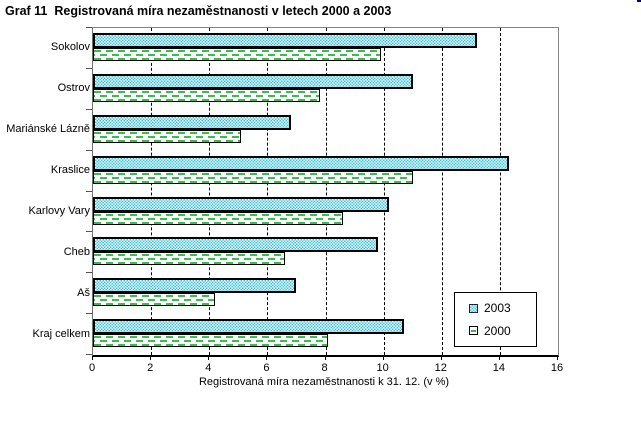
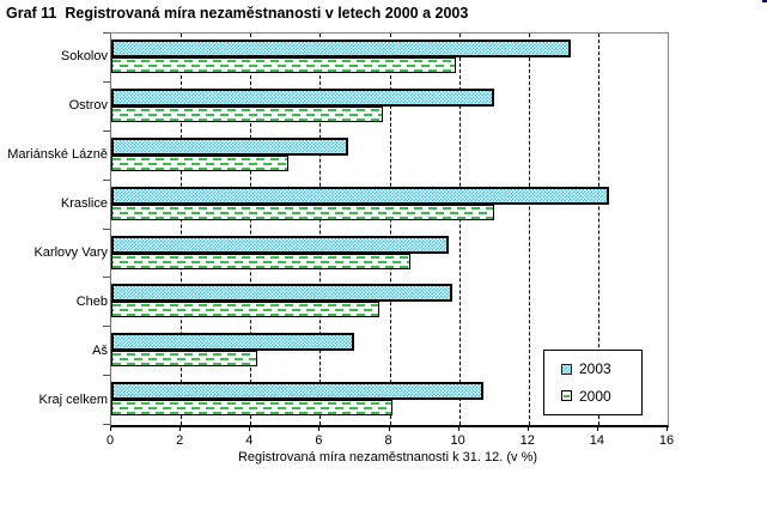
2003/Karlovy Vary: 10.2 -> 9.7
2000/Cheb: 6.6 -> 7.7
